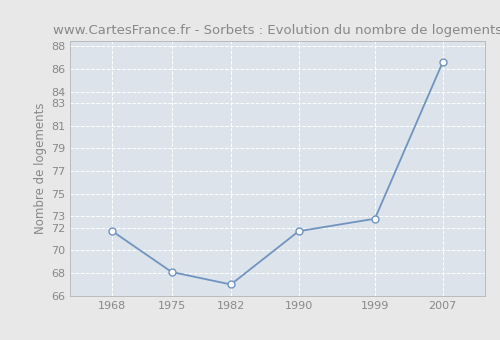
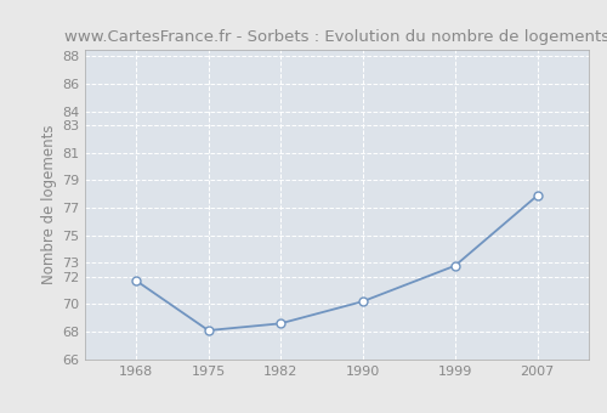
1982: 67.0 -> 68.6
1990: 71.7 -> 70.2
2007: 86.6 -> 77.9
